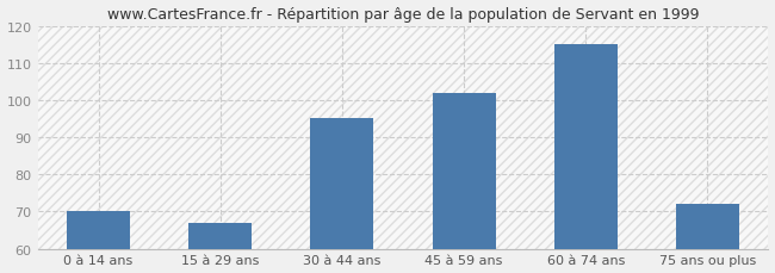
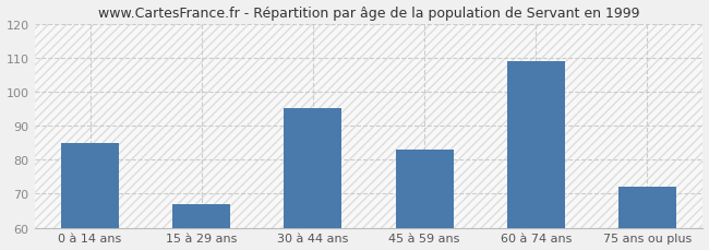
0 à 14 ans: 70 -> 85
45 à 59 ans: 102 -> 83
60 à 74 ans: 115 -> 109
